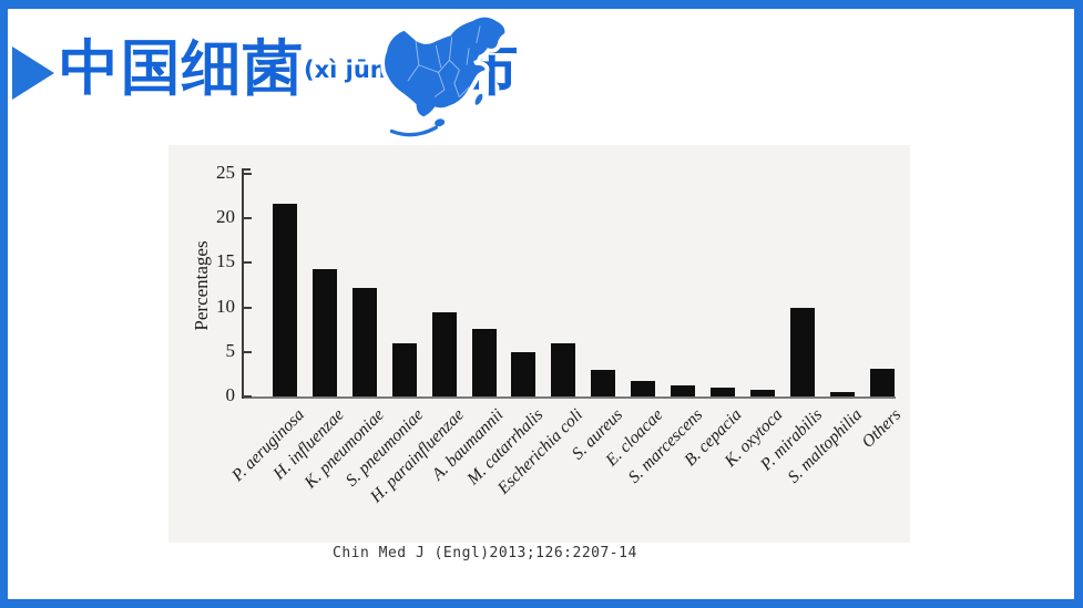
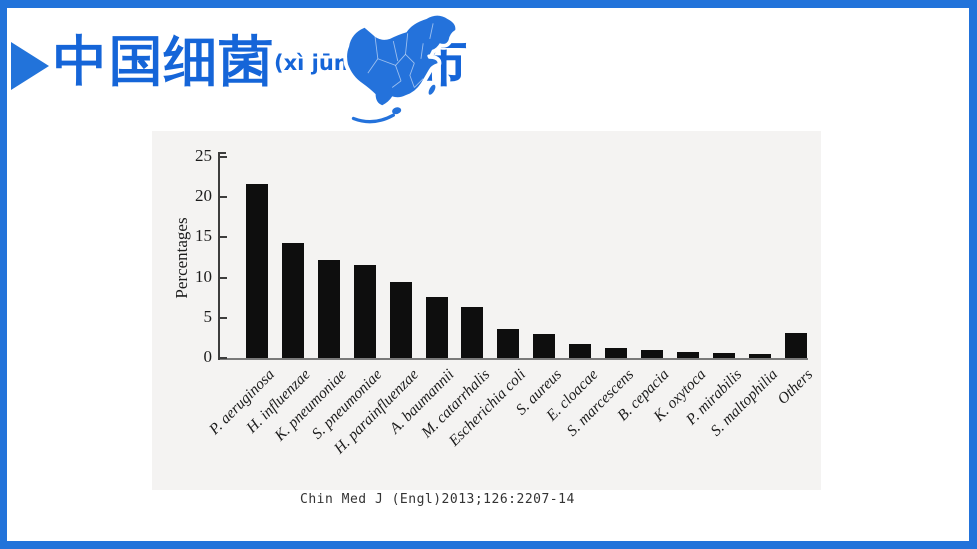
S. pneumoniae: 6 -> 12
M. catarrhalis: 5 -> 6
Escherichia coli: 6 -> 4
P. mirabilis: 10 -> 1
